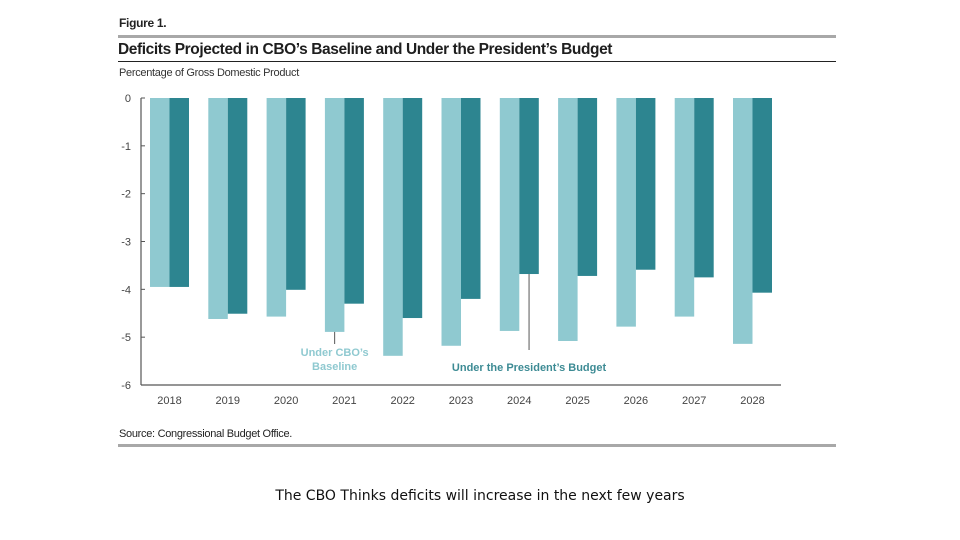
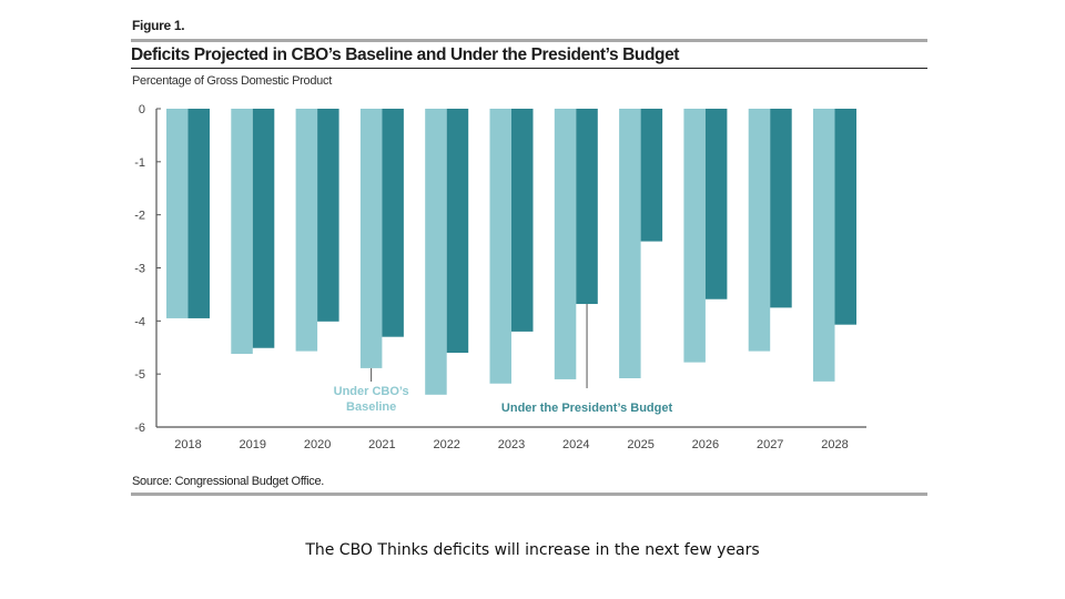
Under CBO’s Baseline/2024: -4.9 -> -5.1
Under the President’s Budget/2025: -3.7 -> -2.5
